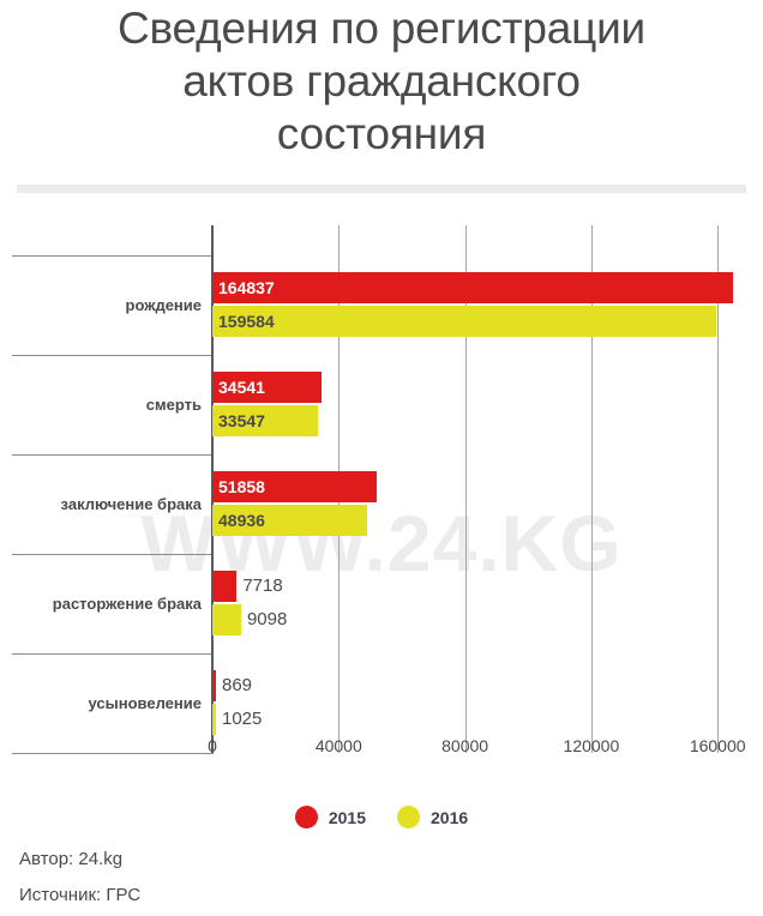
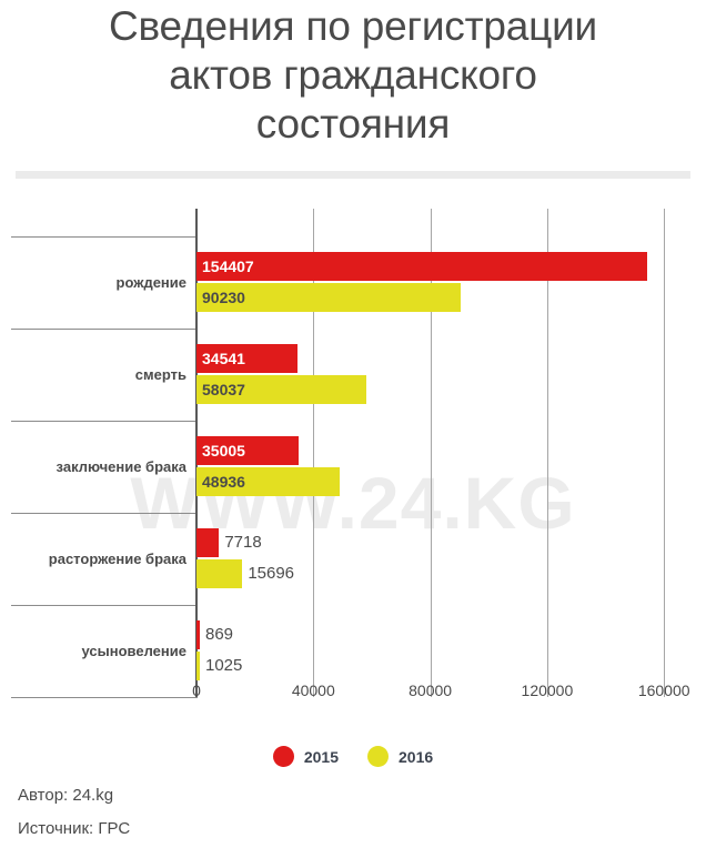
2015/рождение: 164837 -> 154407
2016/рождение: 159584 -> 90230
2016/смерть: 33547 -> 58037
2015/заключение брака: 51858 -> 35005
2016/расторжение брака: 9098 -> 15696
